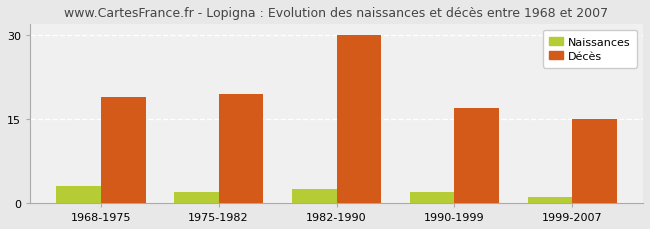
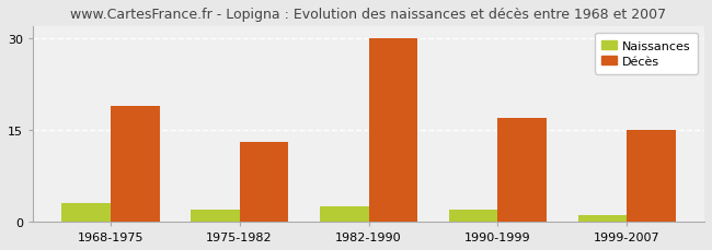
Décès/1975-1982: 19.5 -> 13.0
